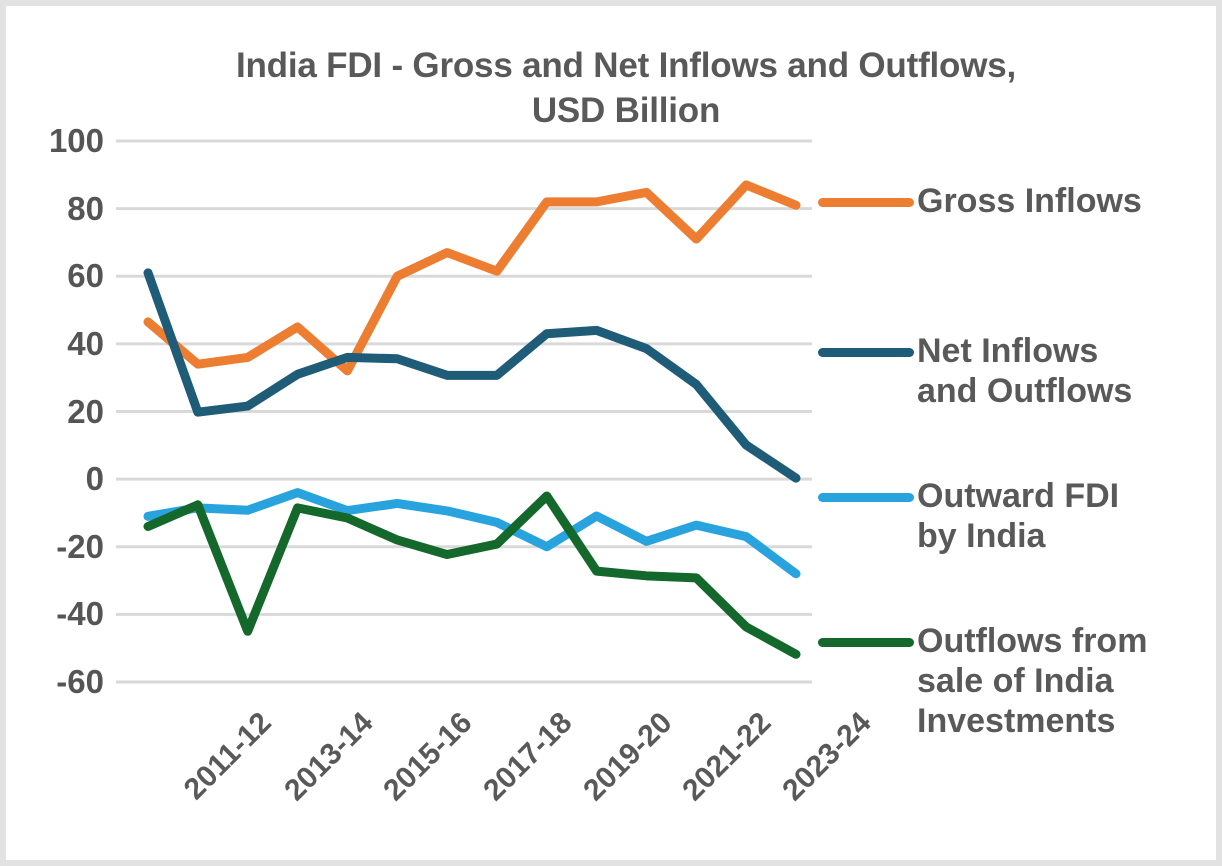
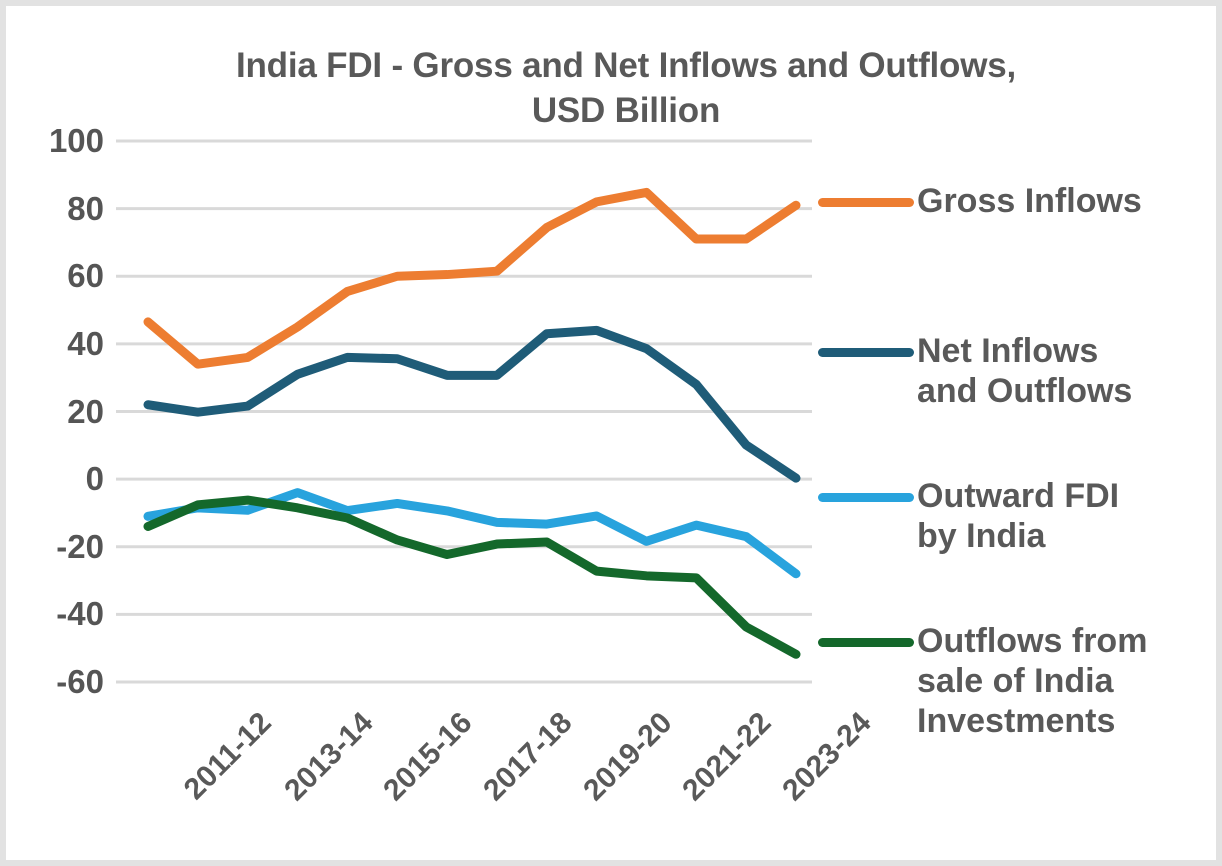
Net Inflows and Outflows/2011-12: 61 -> 22
Outflows from sale of India Investments/2013-14: -45 -> -6
Gross Inflows/2015-16: 32 -> 56
Gross Inflows/2017-18: 67 -> 60
Gross Inflows/2019-20: 82 -> 74
Outward FDI by India/2019-20: -20 -> -13
Outflows from sale of India Investments/2019-20: -5 -> -19
Gross Inflows/2023-24: 87 -> 71
